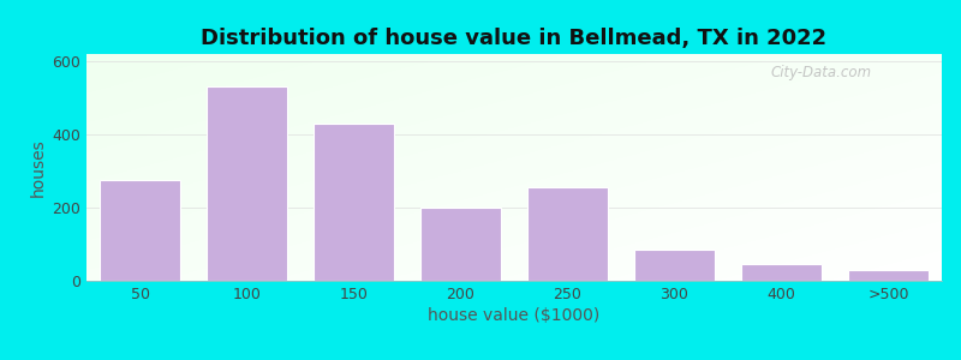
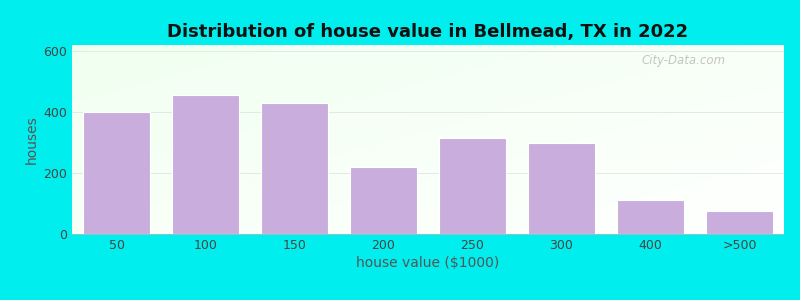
50: 275 -> 400
100: 530 -> 455
200: 200 -> 220
250: 255 -> 315
300: 85 -> 300
400: 45 -> 110
>500: 30 -> 75
